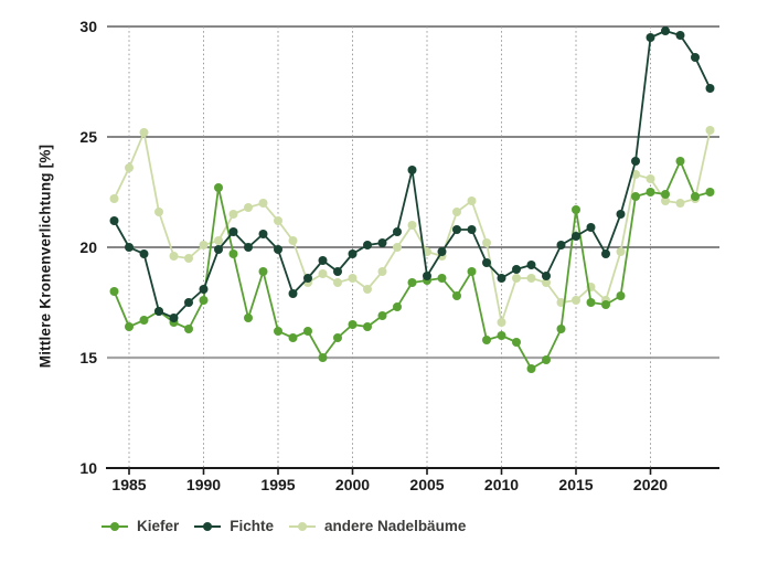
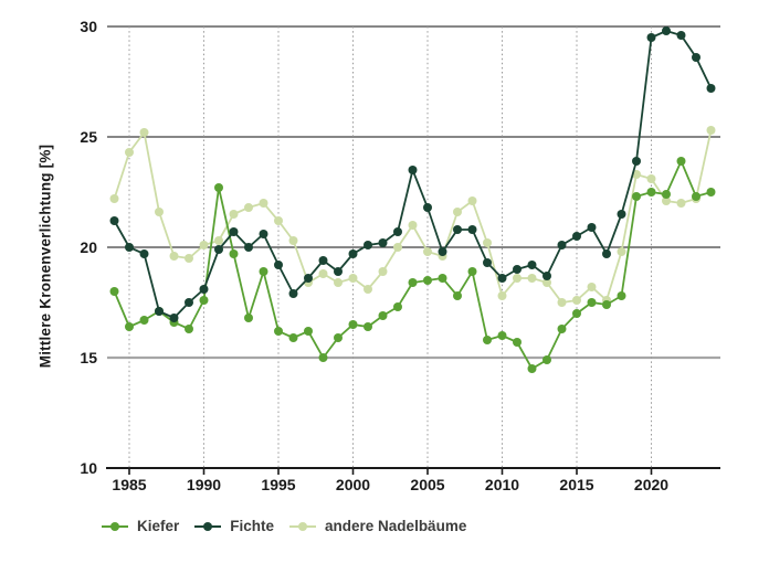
andere Nadelbäume/1985: 23.6 -> 24.3
Fichte/1995: 19.9 -> 19.2
Fichte/2005: 18.7 -> 21.8
andere Nadelbäume/2010: 16.6 -> 17.8
Kiefer/2015: 21.7 -> 17.0
